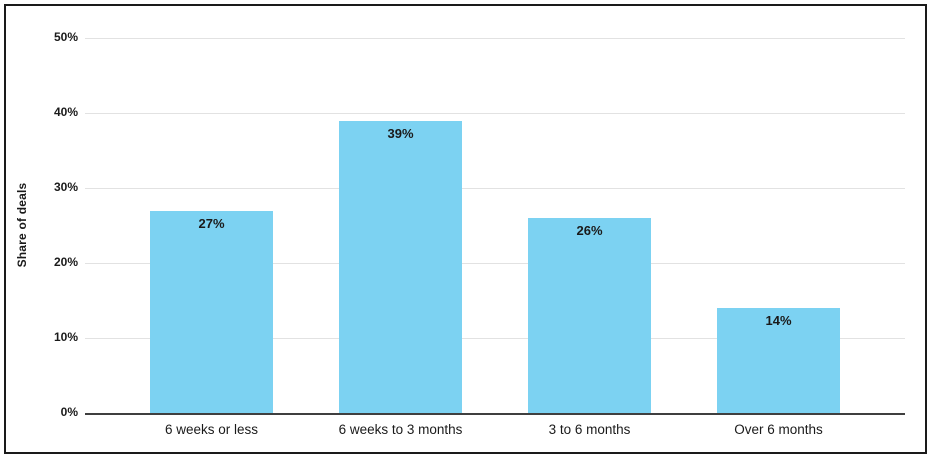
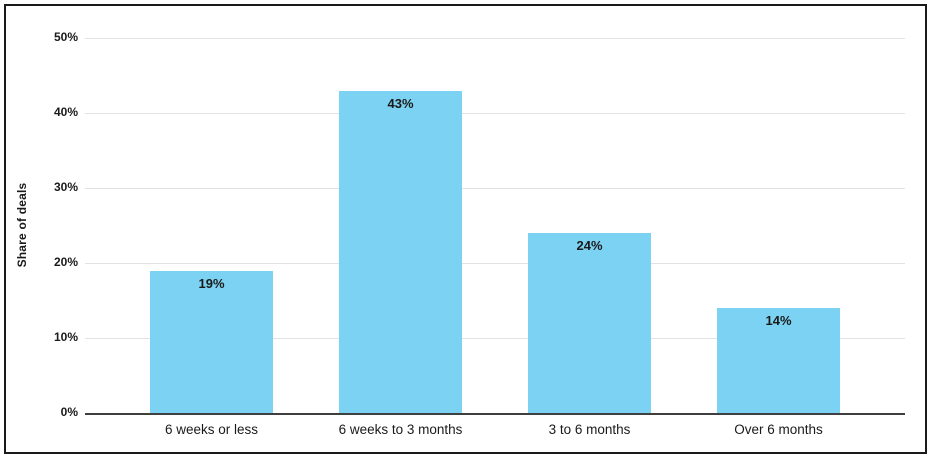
6 weeks or less: 27% -> 19%
6 weeks to 3 months: 39% -> 43%
3 to 6 months: 26% -> 24%
